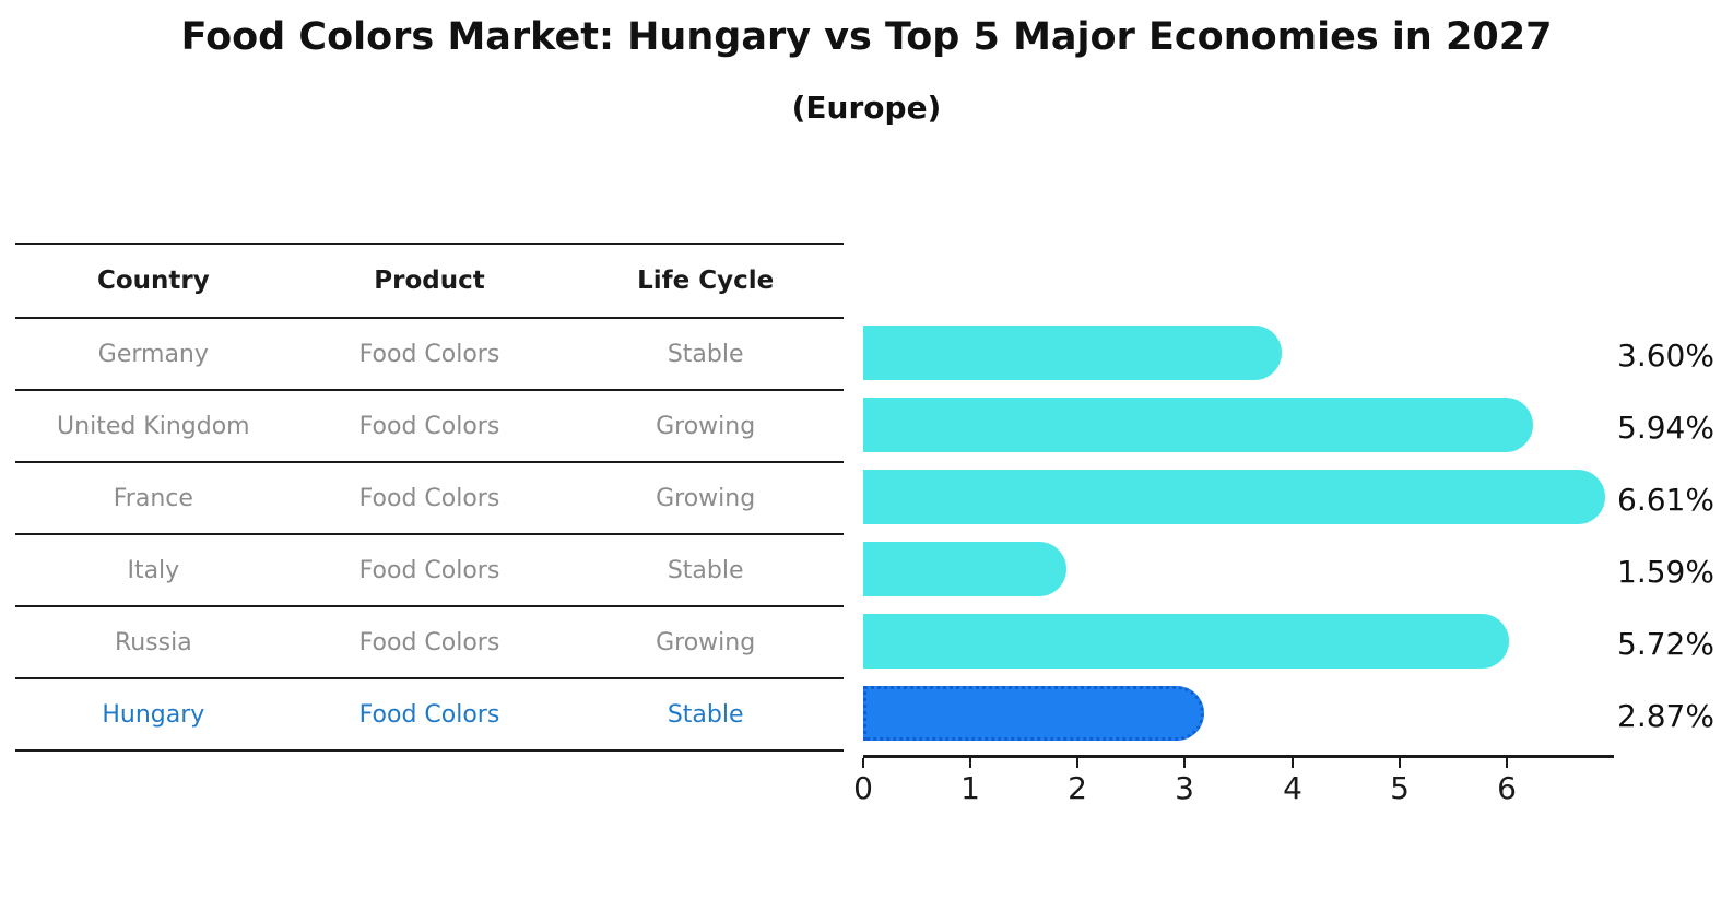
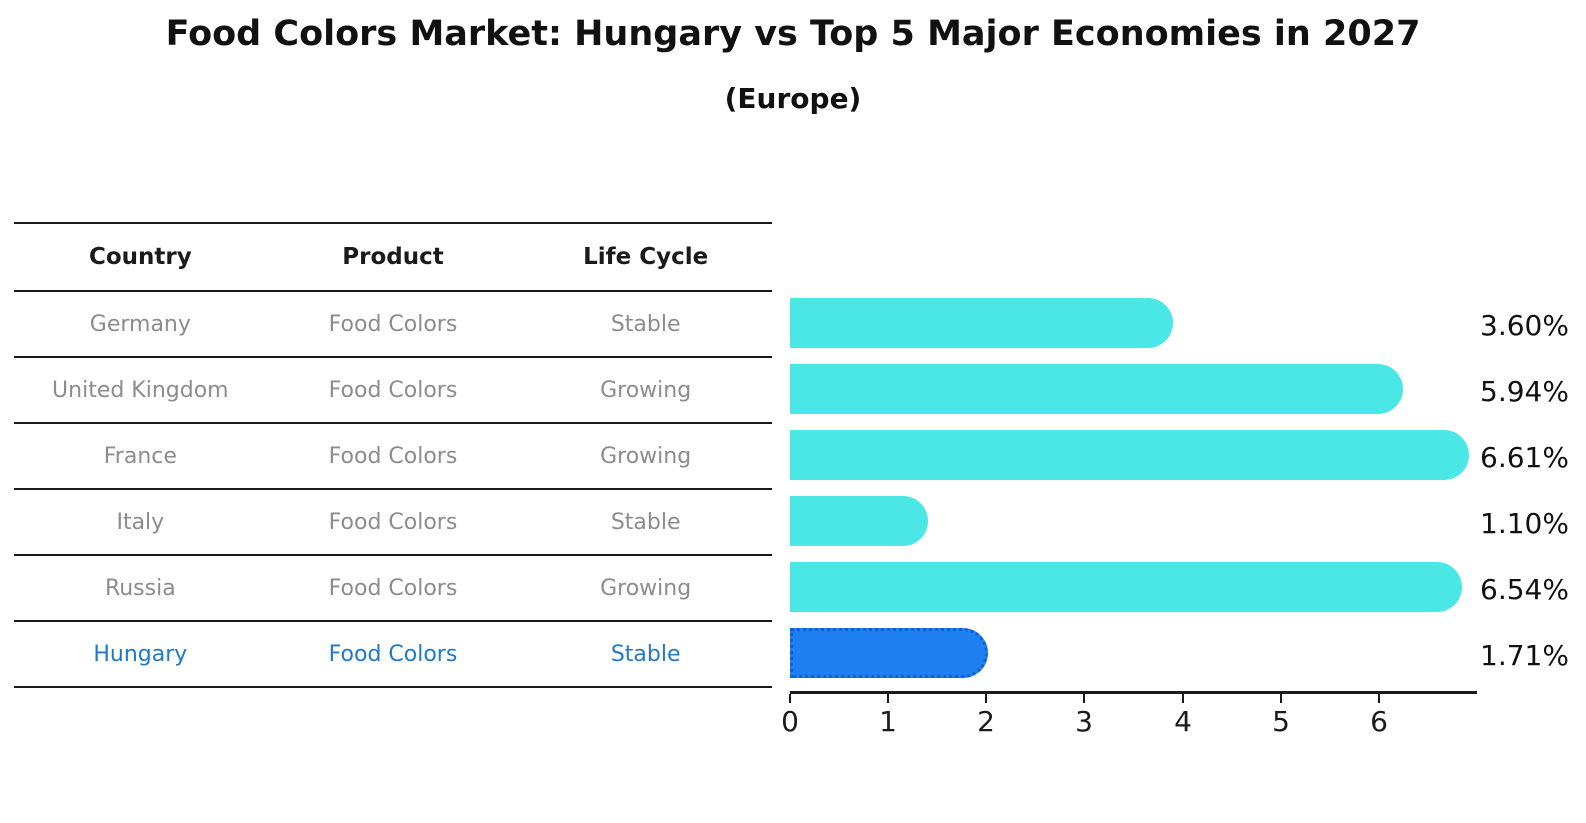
Italy: 1.59% -> 1.10%
Russia: 5.72% -> 6.54%
Hungary: 2.87% -> 1.71%
